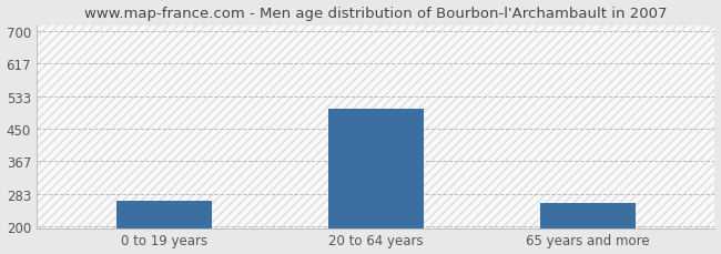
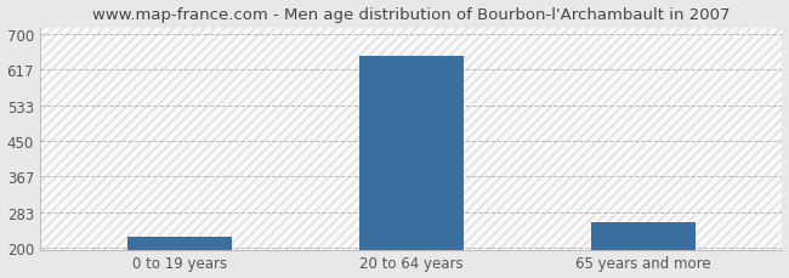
0 to 19 years: 265 -> 225
20 to 64 years: 500 -> 650
